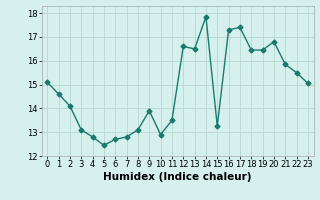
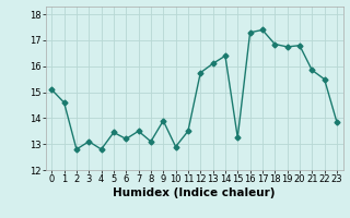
2: 14.10 -> 12.80
5: 12.45 -> 13.45
6: 12.70 -> 13.20
7: 12.80 -> 13.50
12: 16.60 -> 15.75
13: 16.50 -> 16.10
14: 17.85 -> 16.40
18: 16.45 -> 16.85
19: 16.45 -> 16.75
23: 15.05 -> 13.85
